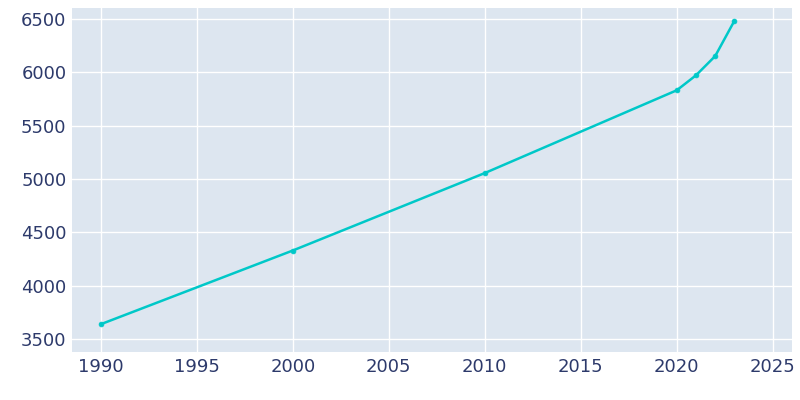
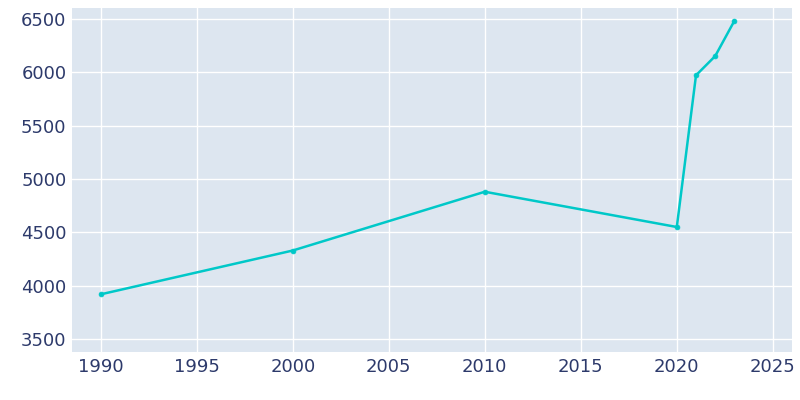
1990: 3640 -> 3920
2010: 5060 -> 4880
2020: 5830 -> 4550
